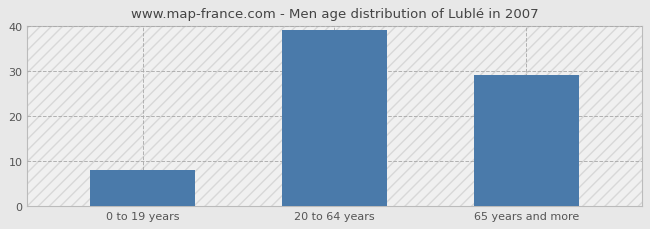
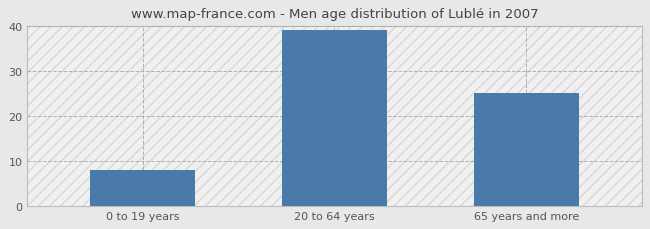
65 years and more: 29 -> 25
